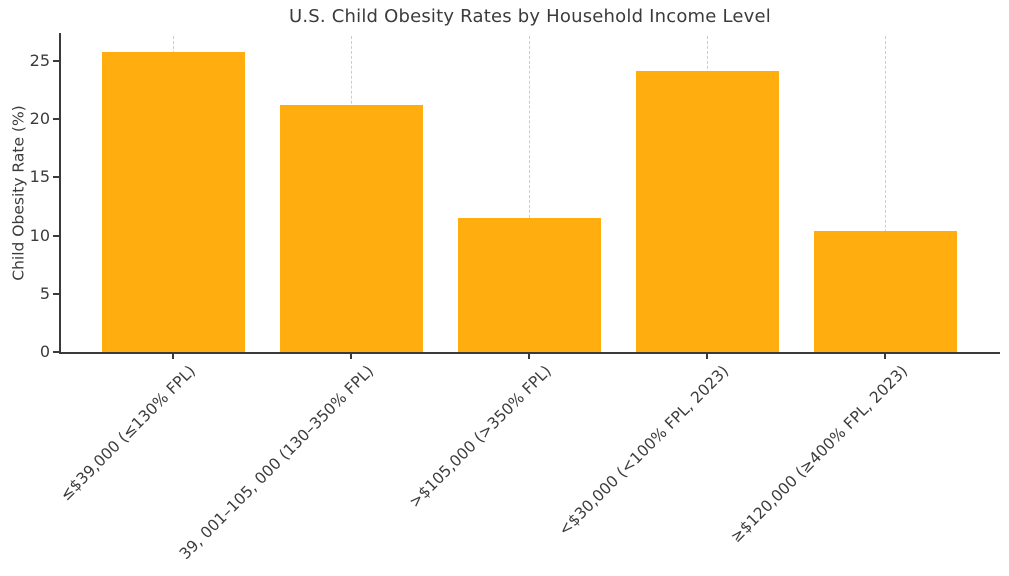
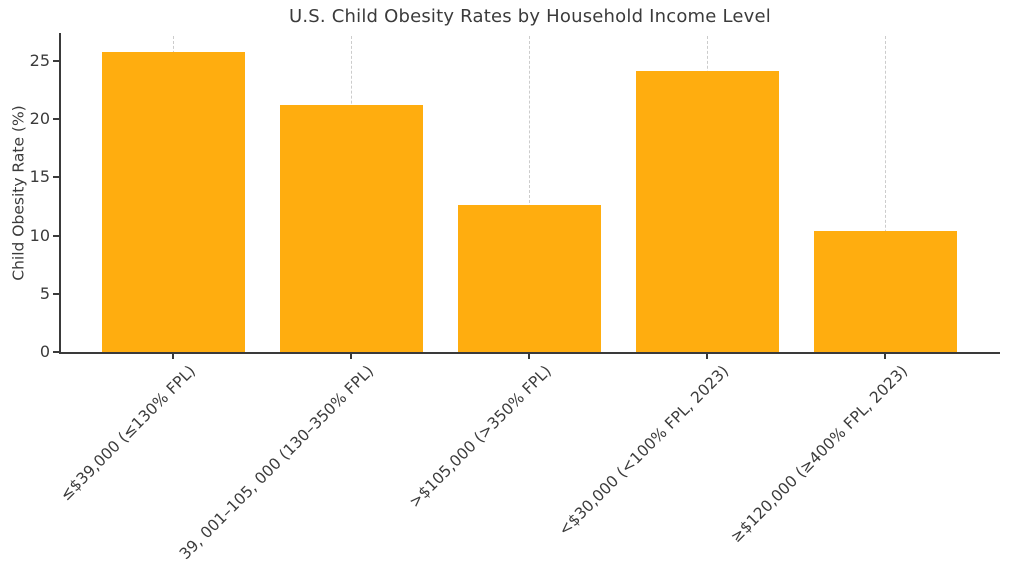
>$105,000 (>350% FPL): 11.5 -> 12.6
